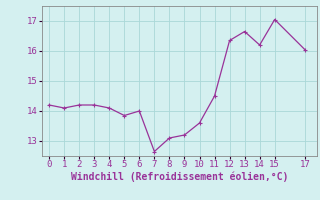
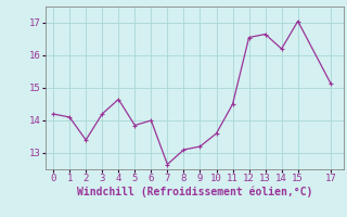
2: 14.20 -> 13.40
4: 14.10 -> 14.65
12: 16.35 -> 16.55
17: 16.05 -> 15.15
